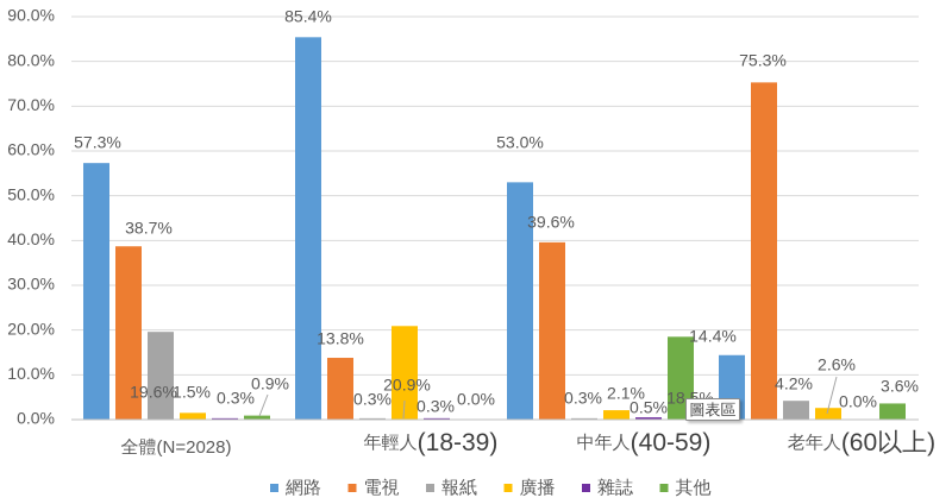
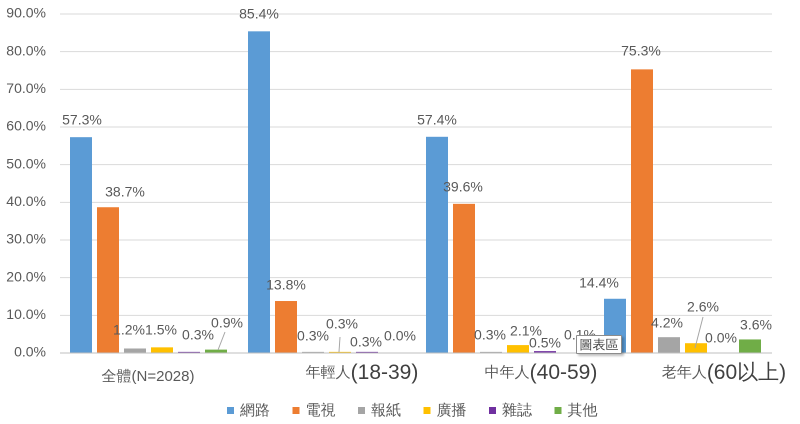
報紙/全體(N=2028): 19.6% -> 1.2%
廣播/年輕人(18-39): 20.9% -> 0.3%
網路/中年人(40-59): 53.0% -> 57.4%
其他/中年人(40-59): 18.5% -> 0.1%
